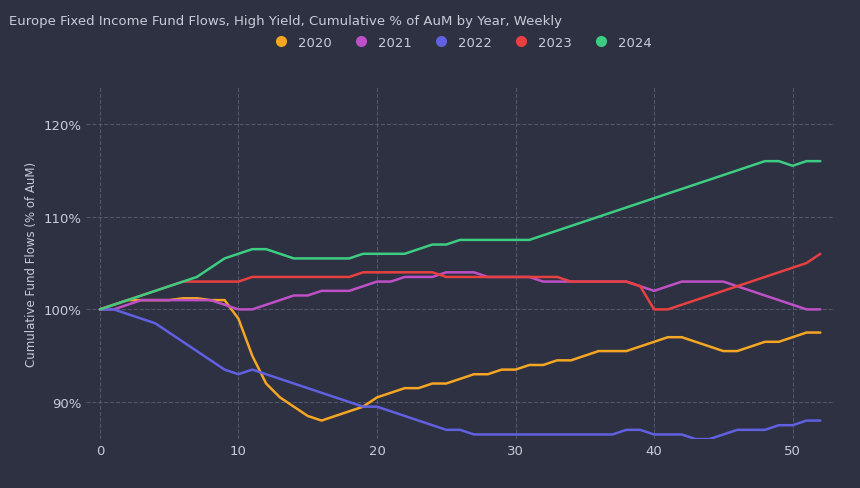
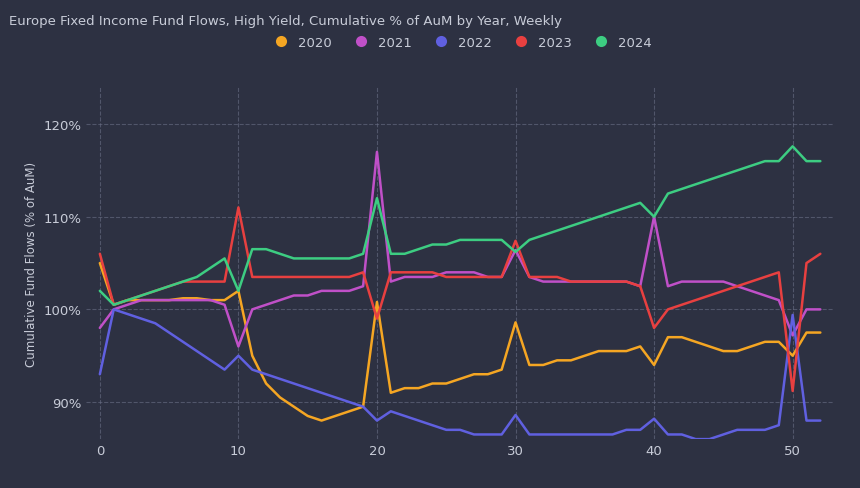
2020/0: 100.0% -> 105.0%
2021/0: 100.0% -> 98.0%
2022/0: 100.0% -> 93.0%
2023/0: 100.0% -> 106.0%
2024/0: 100.0% -> 102.0%
2020/10: 99.0% -> 102.0%
2021/10: 100.0% -> 96.0%
2022/10: 93.0% -> 95.0%
2023/10: 103.0% -> 111.0%
2024/10: 106.0% -> 102.0%
2020/20: 90.5% -> 100.8%
2021/20: 103.0% -> 117.0%
2022/20: 89.5% -> 88.0%
2023/20: 104.0% -> 99.0%
2024/20: 106.0% -> 112.0%
2020/30: 93.5% -> 98.6%
2021/30: 103.5% -> 106.4%
2022/30: 86.5% -> 88.6%
2023/30: 103.5% -> 107.4%
2024/30: 107.5% -> 106.2%
2020/40: 96.5% -> 94.0%
2021/40: 102.0% -> 110.0%
2022/40: 86.5% -> 88.2%
2023/40: 100.0% -> 98.0%
2024/40: 112.0% -> 110.0%
2020/50: 97.0% -> 95.0%
2021/50: 100.5% -> 97.2%
2022/50: 87.5% -> 99.4%
2023/50: 104.5% -> 91.2%
2024/50: 115.5% -> 117.6%
